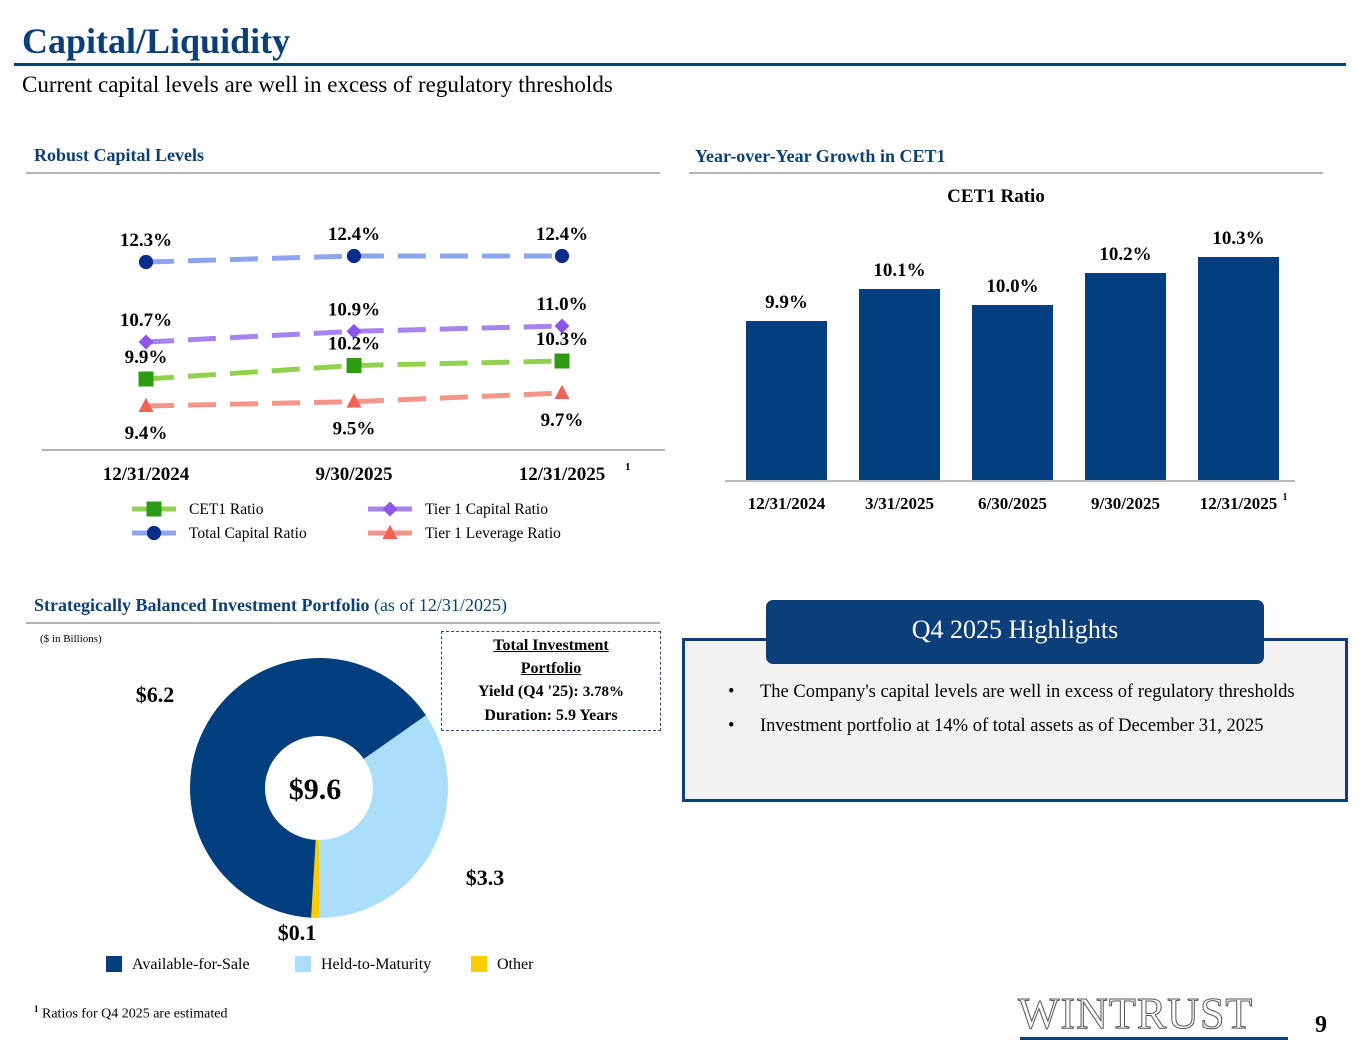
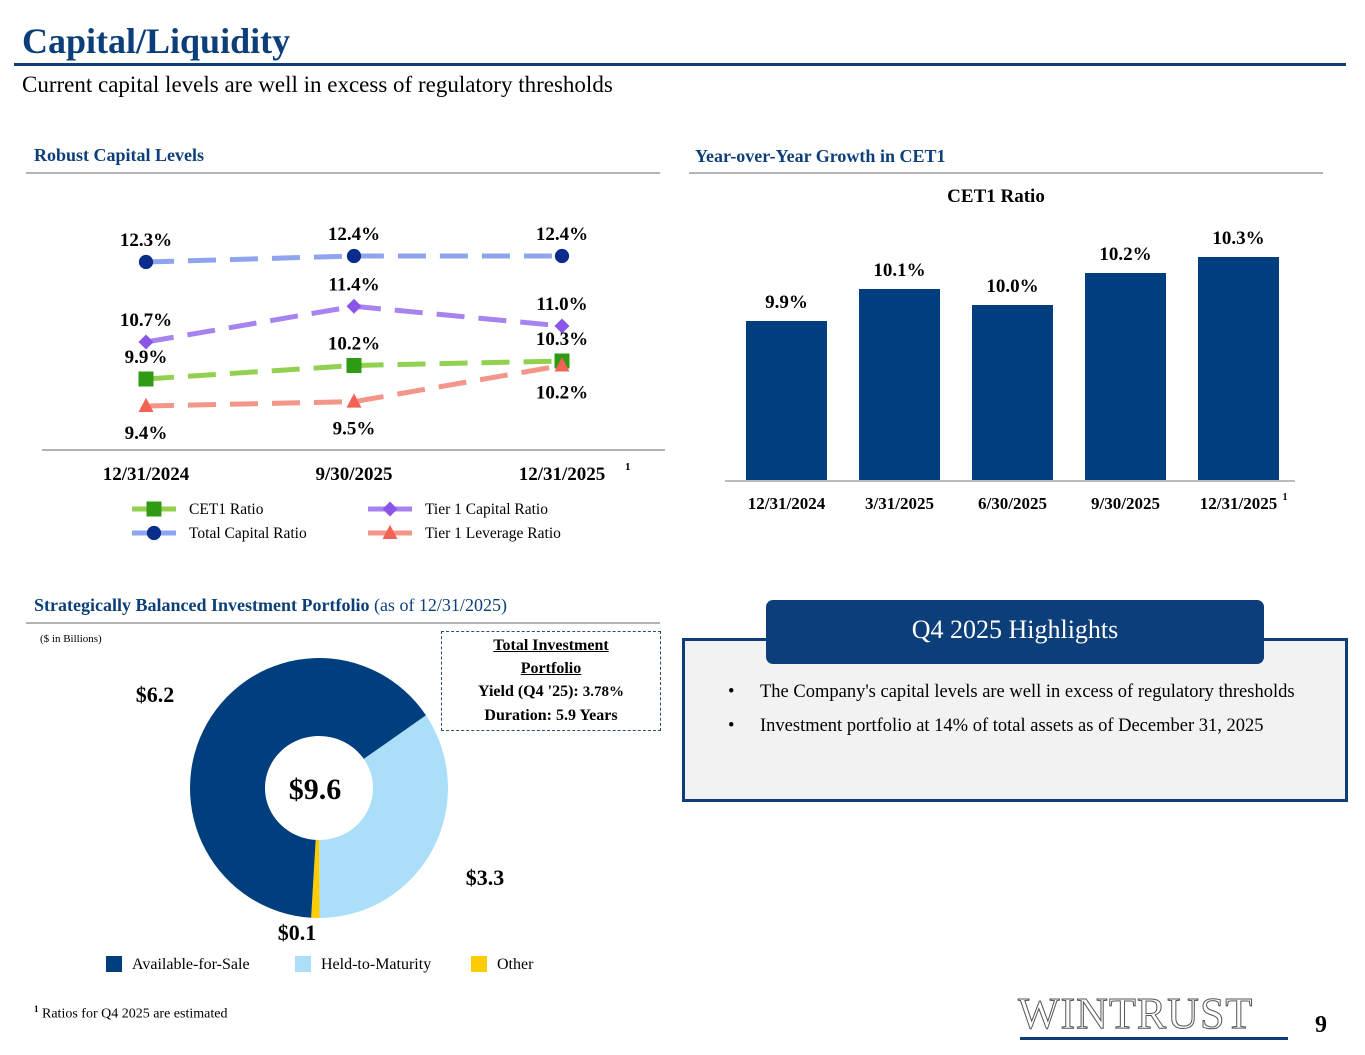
Robust Capital Levels/Tier 1 Capital Ratio/9/30/2025: 10.9% -> 11.4%
Robust Capital Levels/Tier 1 Leverage Ratio/12/31/2025: 9.7% -> 10.2%
